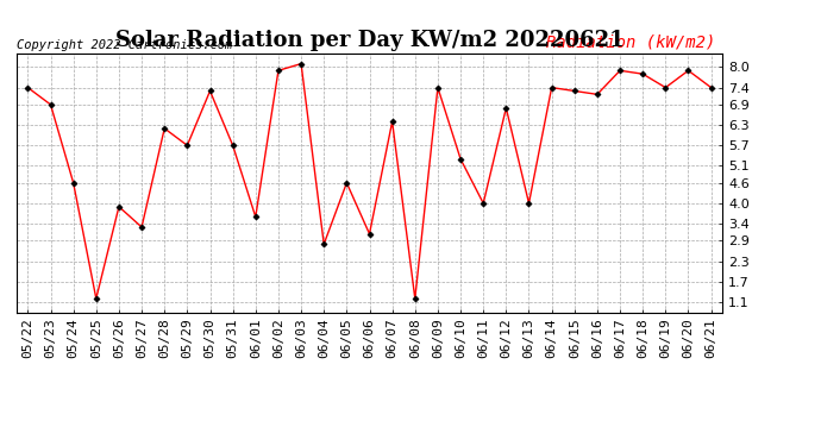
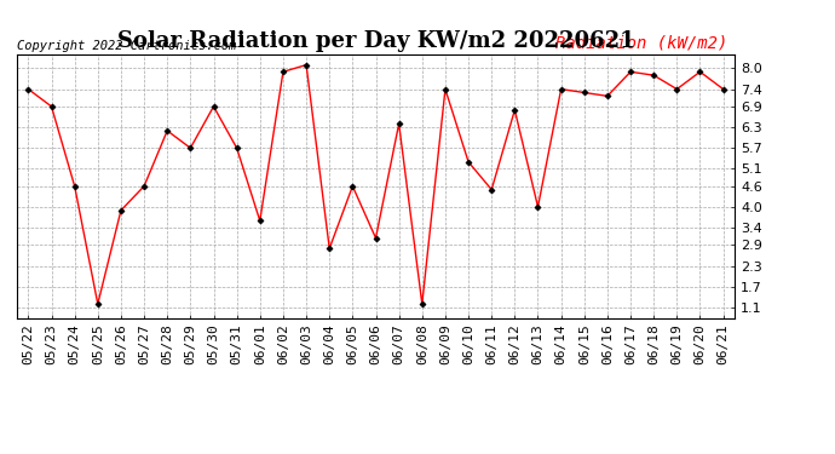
05/27: 3.3 -> 4.6
05/30: 7.3 -> 6.9
06/11: 4.0 -> 4.5
